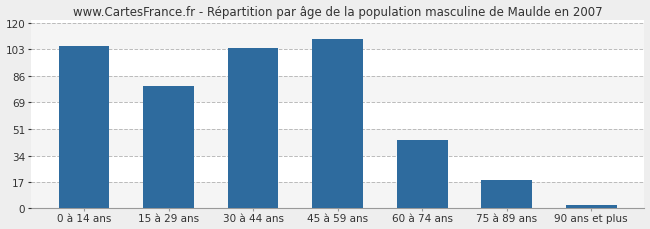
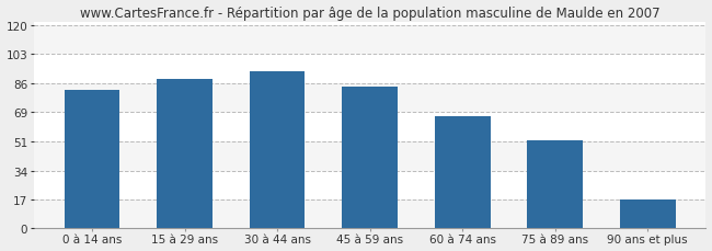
0 à 14 ans: 105 -> 82
15 à 29 ans: 79 -> 88
30 à 44 ans: 104 -> 93
45 à 59 ans: 110 -> 84
60 à 74 ans: 44 -> 66
75 à 89 ans: 18 -> 52
90 ans et plus: 2 -> 17
